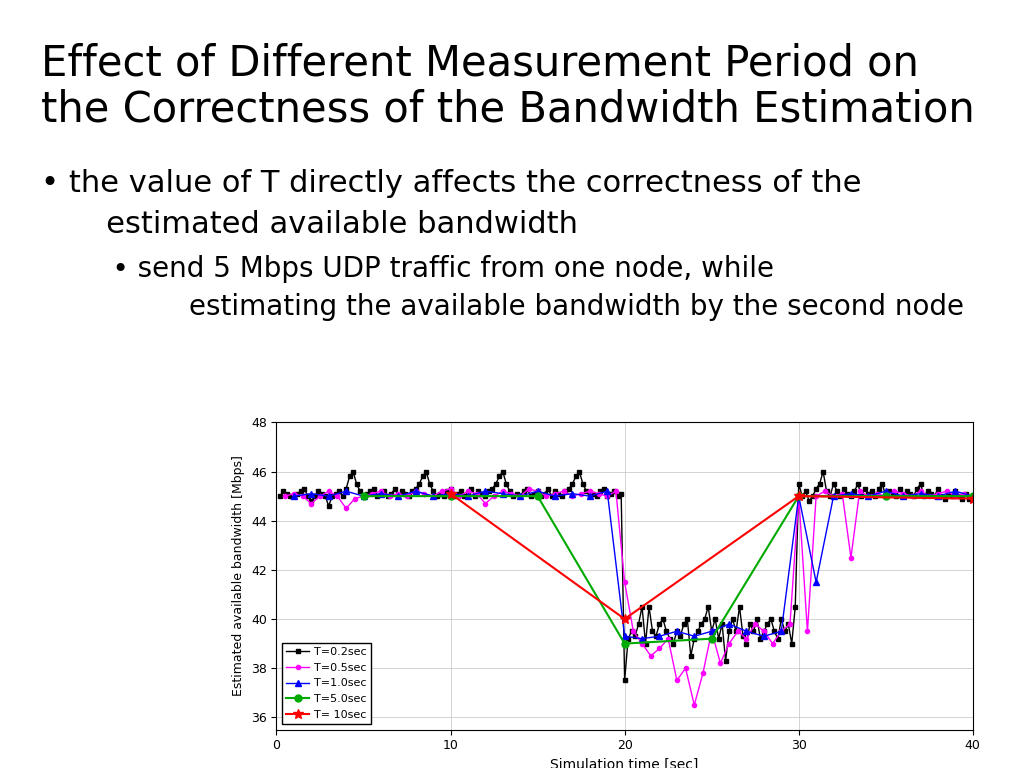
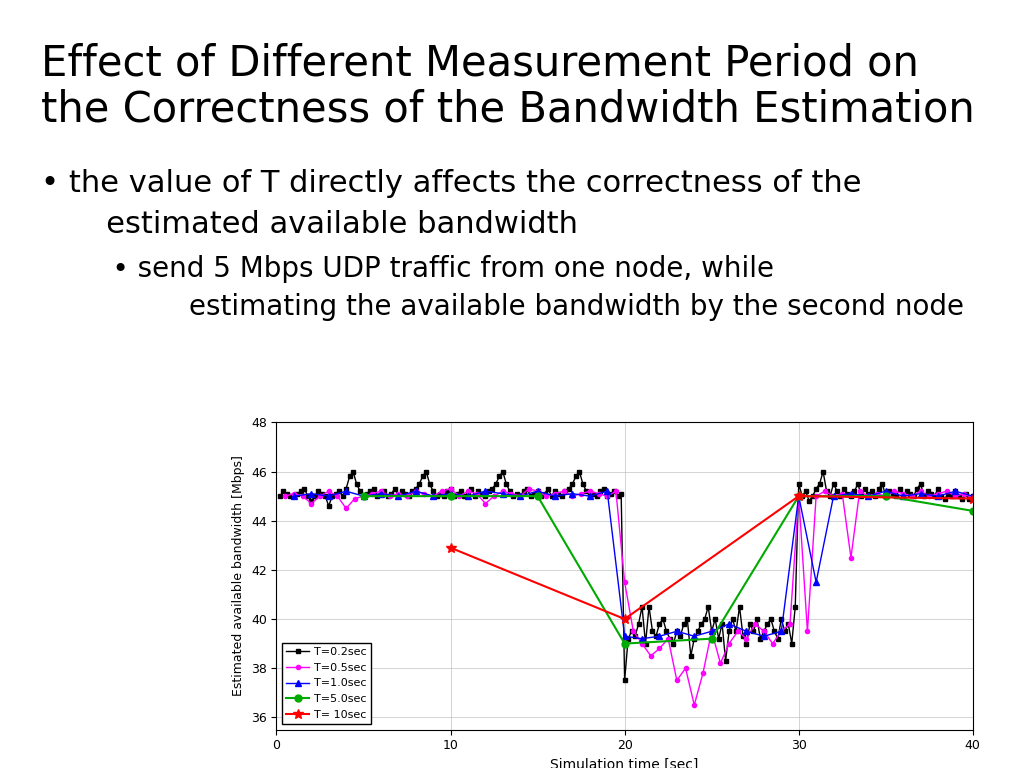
T= 10sec/10: 45.1 -> 42.9
T=5.0sec/40: 45.0 -> 44.4
